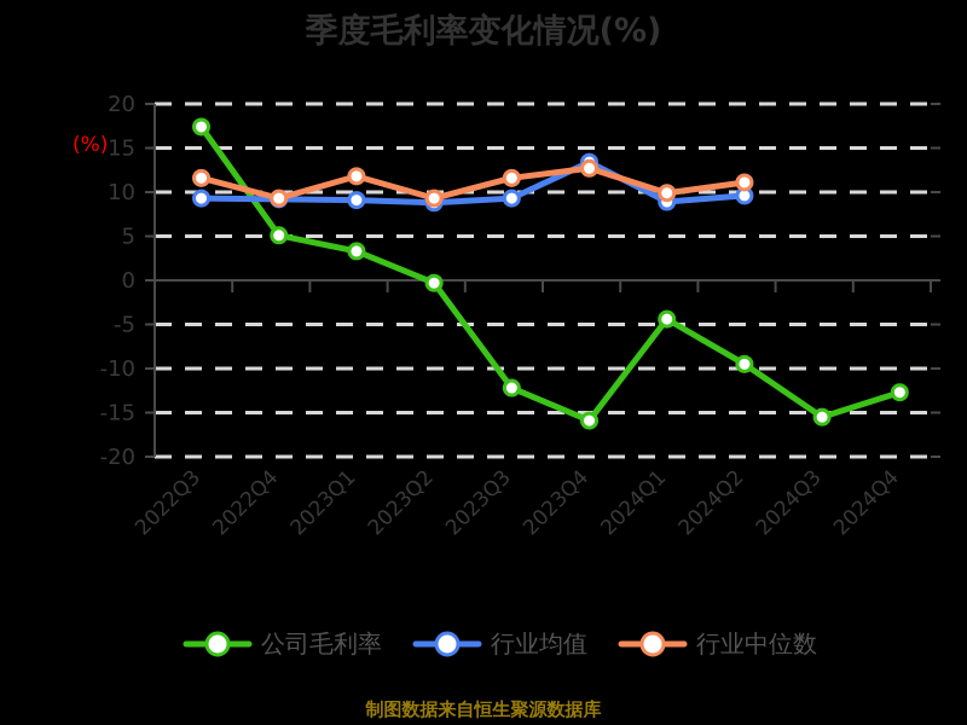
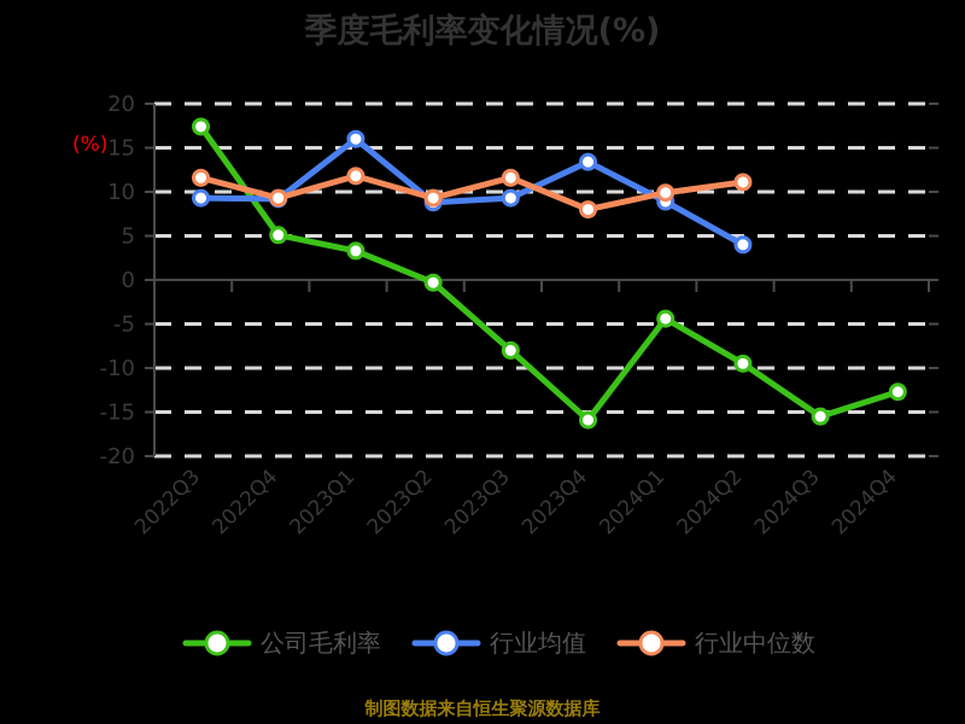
行业均值/2023Q1: 9 -> 16
公司毛利率/2023Q3: -12 -> -8
行业中位数/2023Q4: 13 -> 8
行业均值/2024Q2: 10 -> 4
